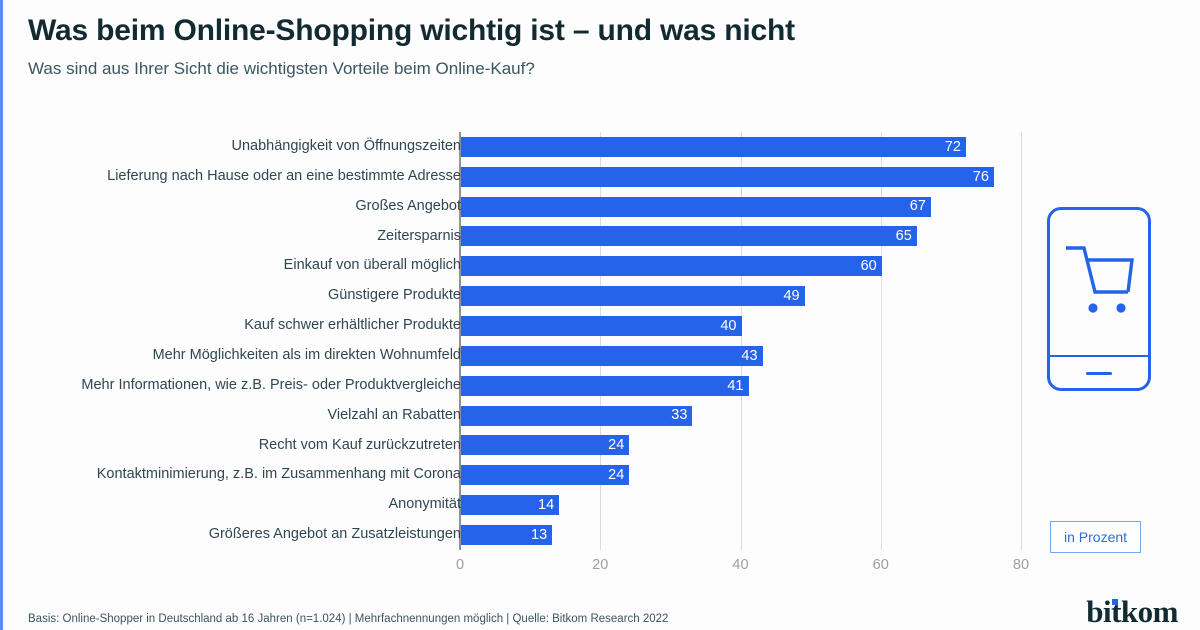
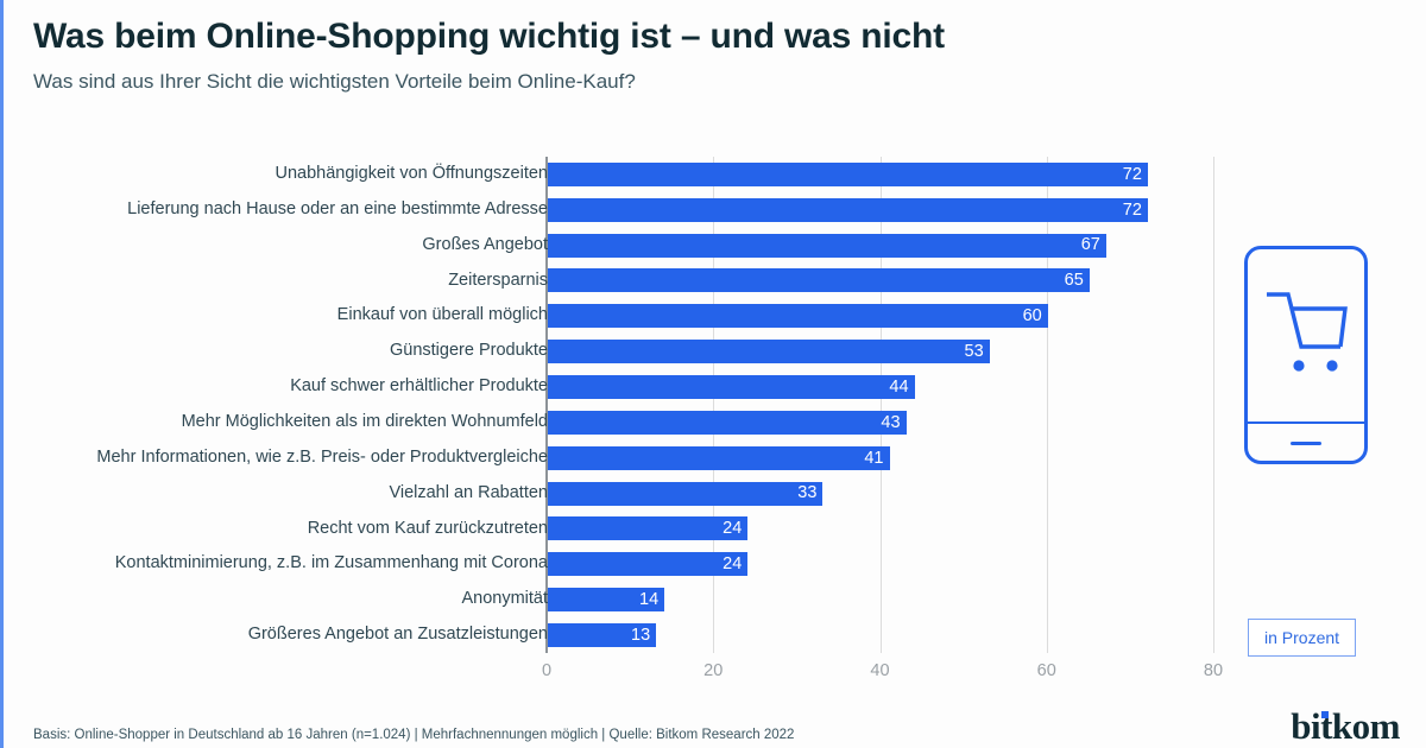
Lieferung nach Hause oder an eine bestimmte Adresse: 76 -> 72
Günstigere Produkte: 49 -> 53
Kauf schwer erhältlicher Produkte: 40 -> 44
